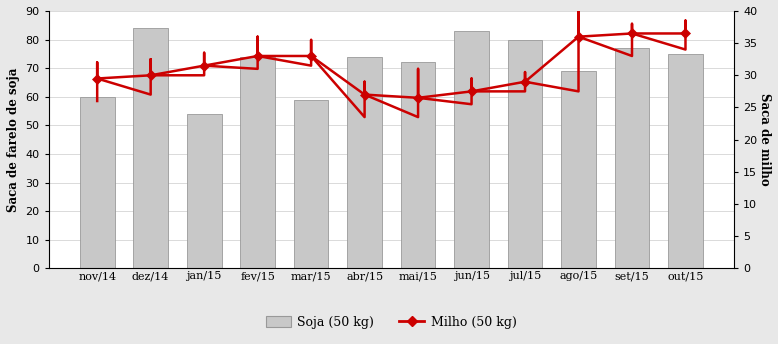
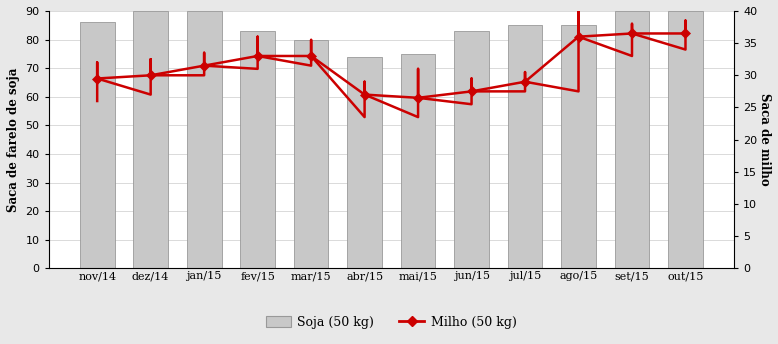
Soja (50 kg)/nov/14: 60 -> 86
Soja (50 kg)/dez/14: 84 -> 90
Soja (50 kg)/jan/15: 54 -> 90
Soja (50 kg)/fev/15: 74 -> 83
Soja (50 kg)/mar/15: 59 -> 80
Soja (50 kg)/mai/15: 72 -> 75
Soja (50 kg)/jul/15: 80 -> 85
Soja (50 kg)/ago/15: 69 -> 85
Soja (50 kg)/set/15: 77 -> 90
Soja (50 kg)/out/15: 75 -> 90
